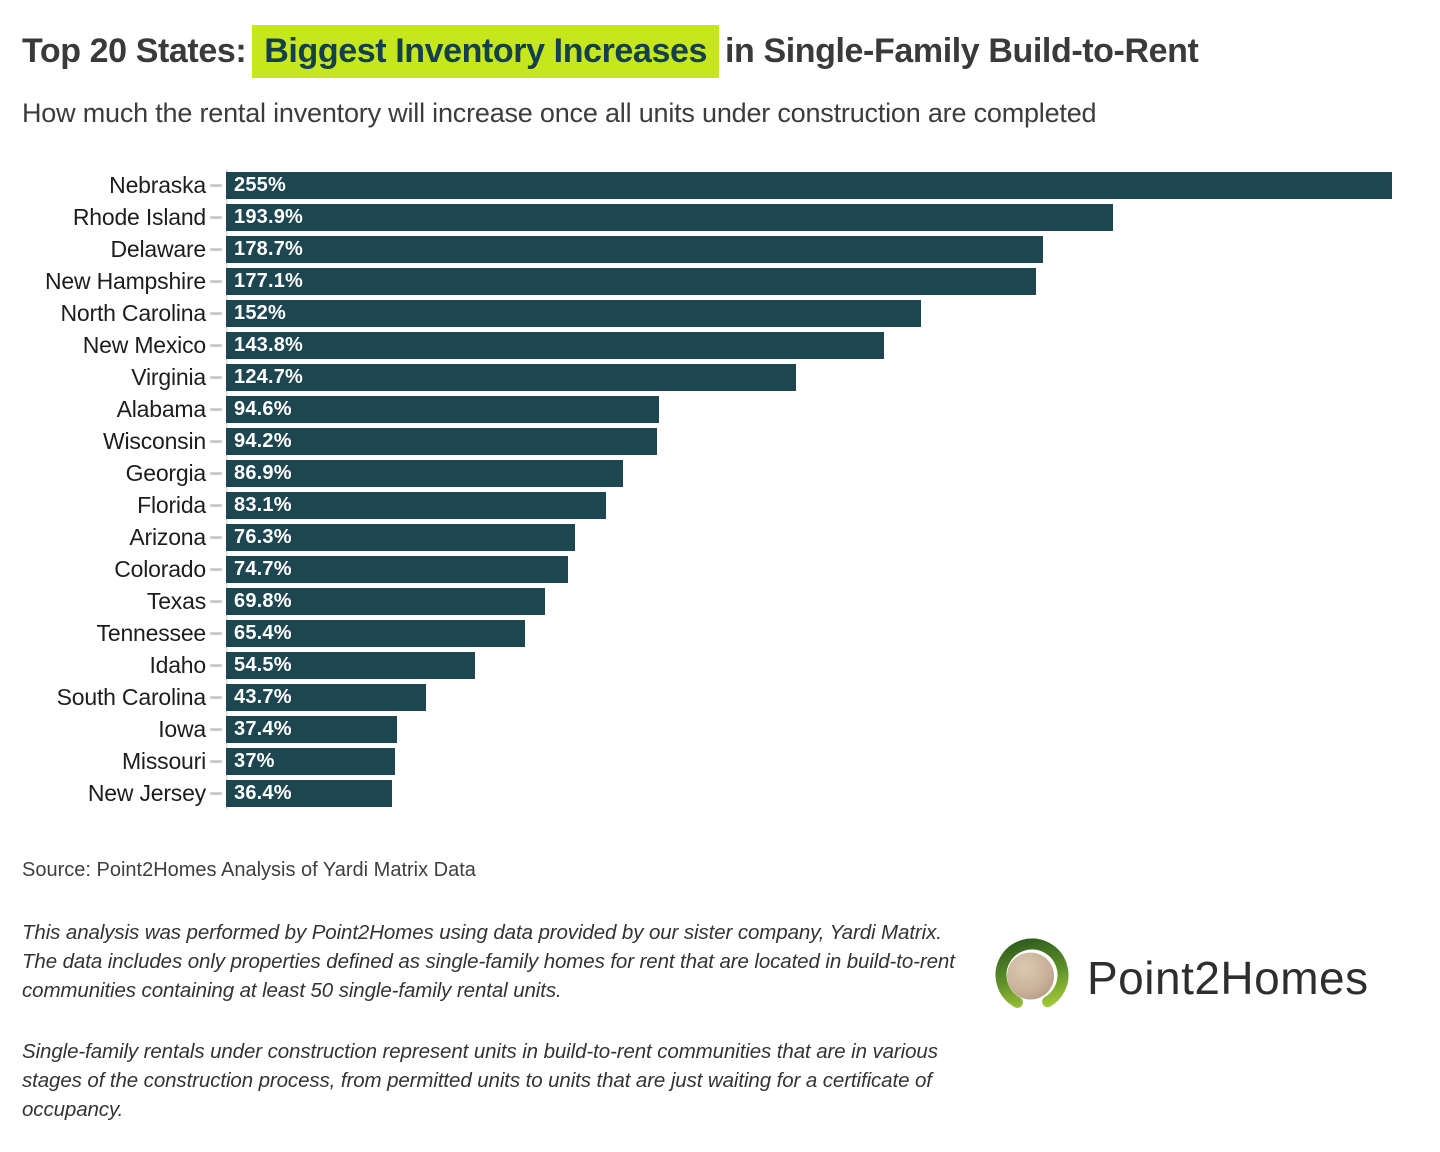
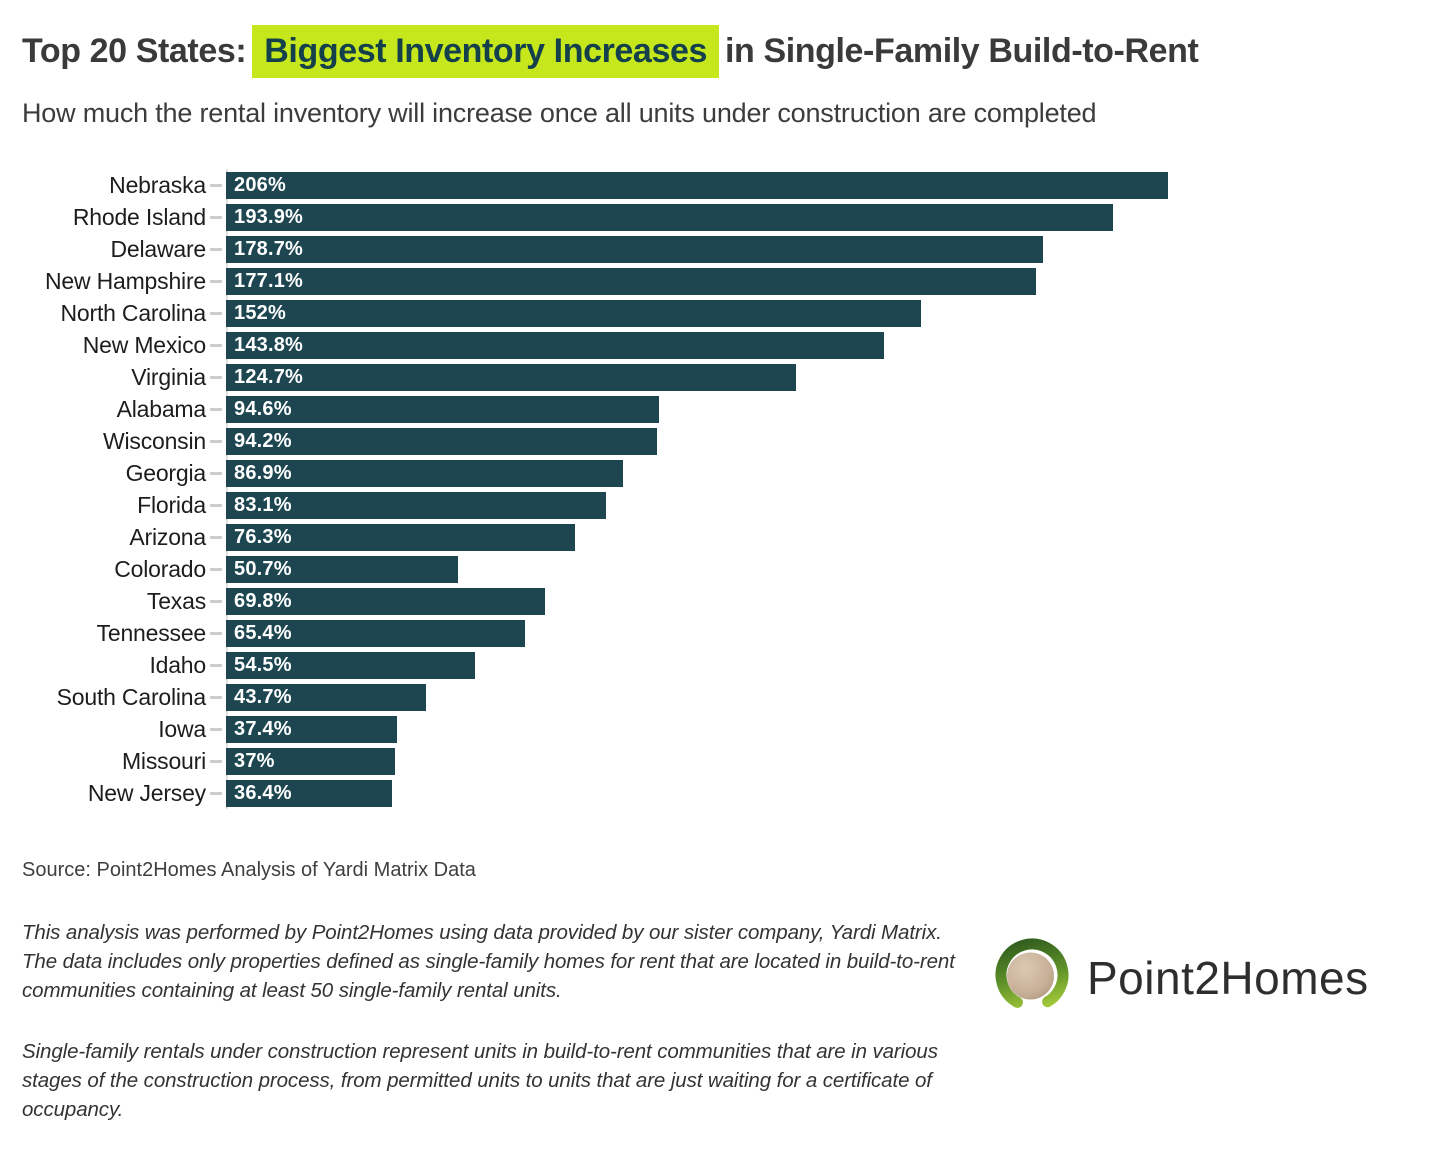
Nebraska: 255% -> 206%
Colorado: 74.7% -> 50.7%
